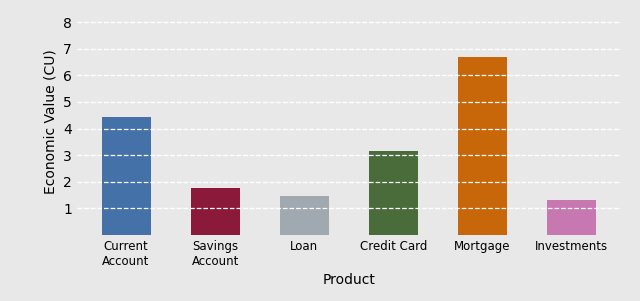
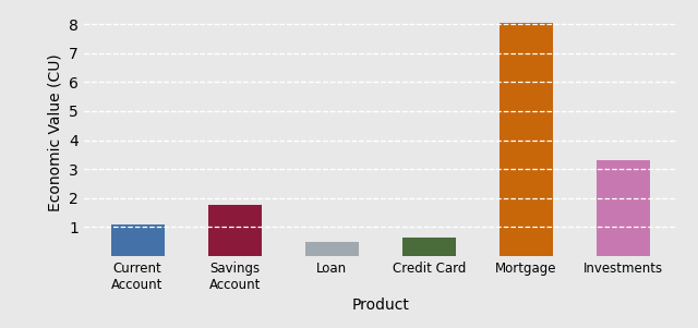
Current Account: 4.45 -> 1.10
Loan: 1.45 -> 0.50
Credit Card: 3.15 -> 0.65
Mortgage: 6.70 -> 8.05
Investments: 1.30 -> 3.30
